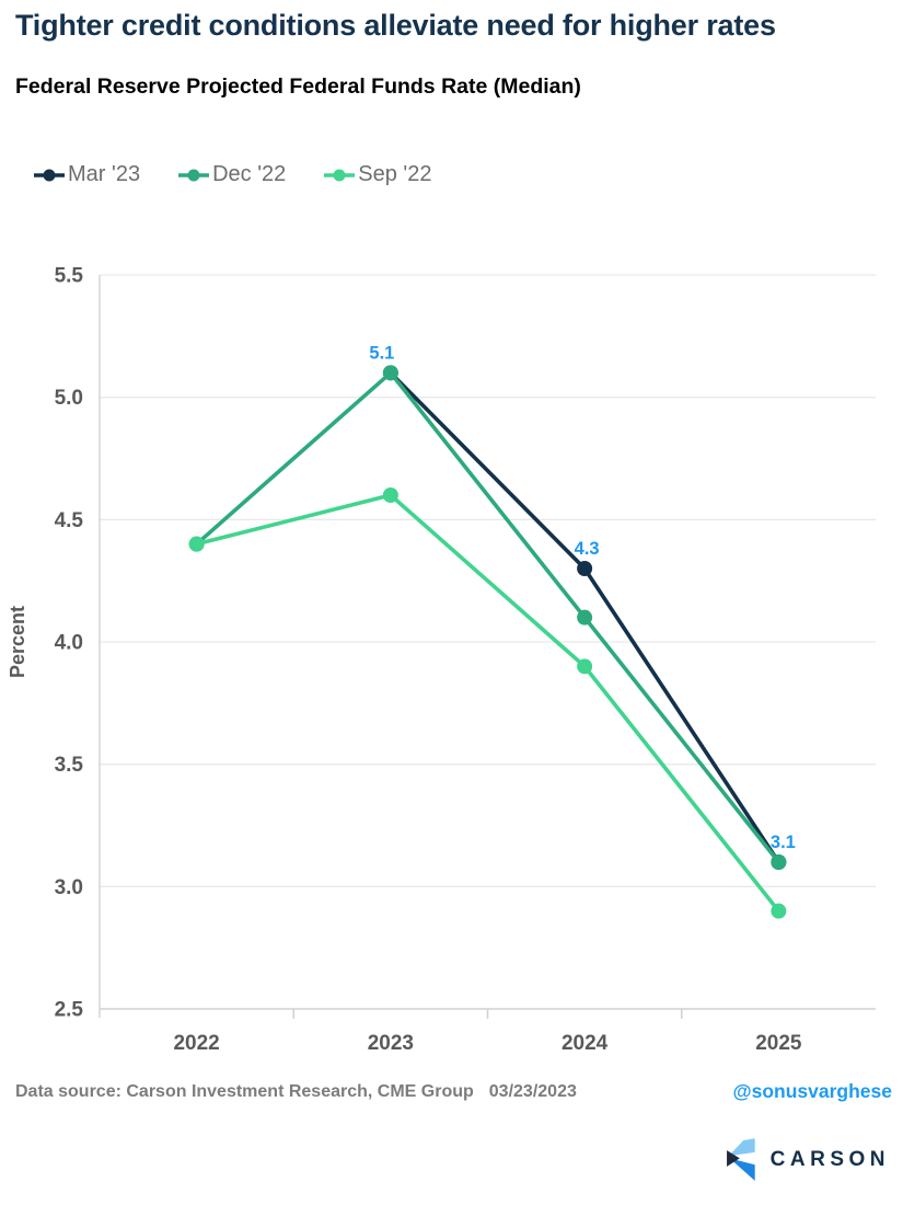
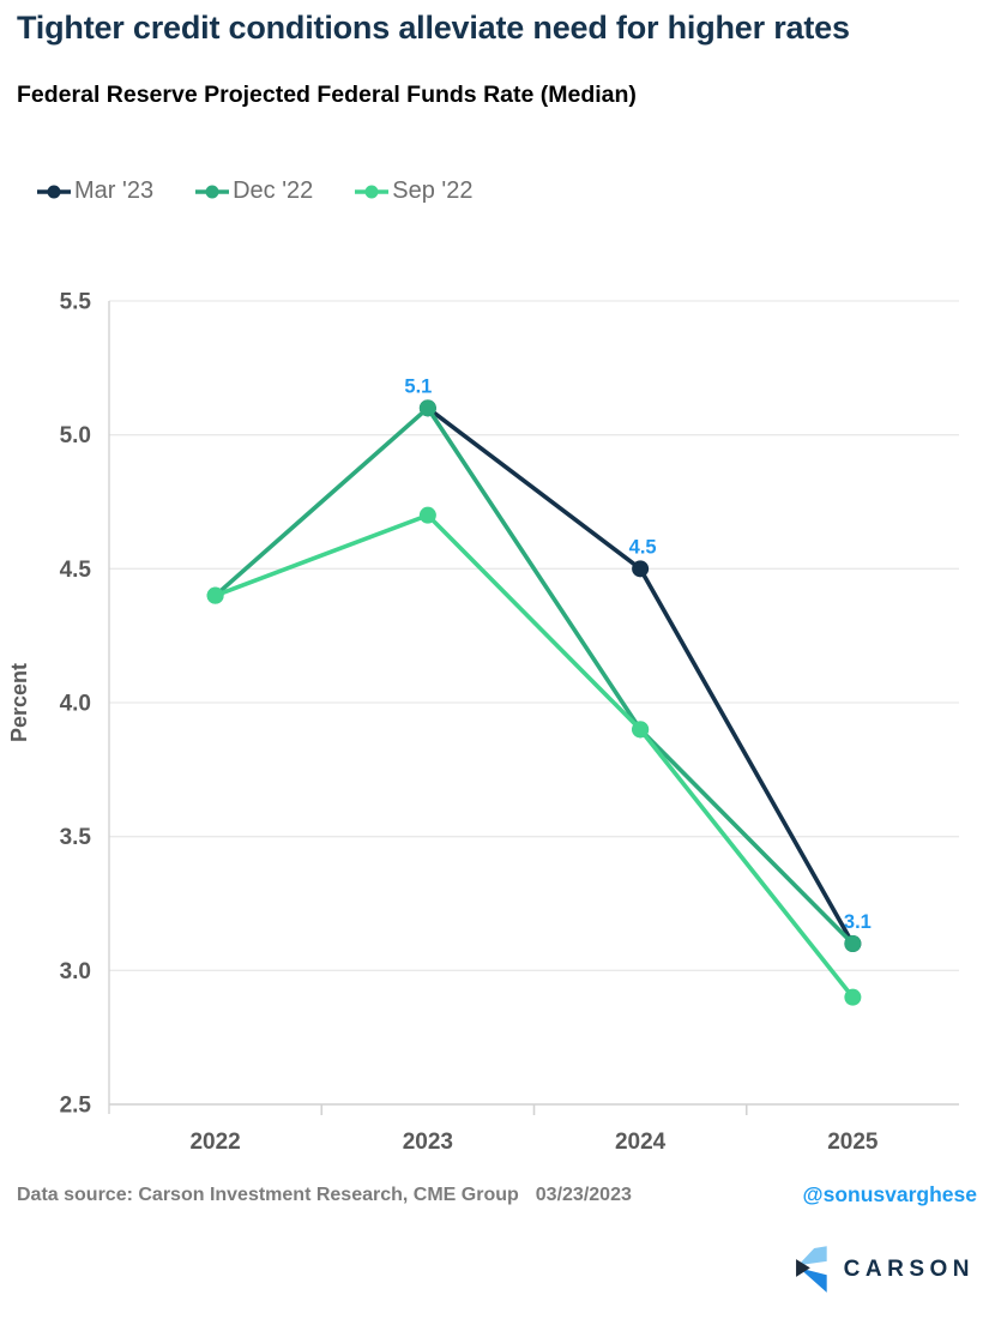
Sep '22/2023: 4.6 -> 4.7
Mar '23/2024: 4.3 -> 4.5
Dec '22/2024: 4.1 -> 3.9
